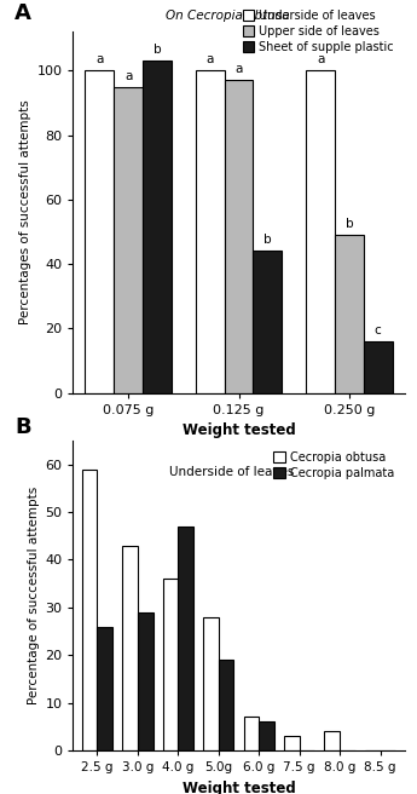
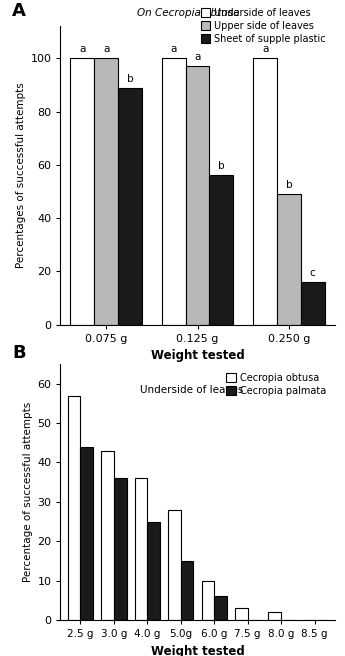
Upper side of leaves/0.075 g: 95 -> 100
Sheet of supple plastic/0.075 g: 103 -> 89
Sheet of supple plastic/0.125 g: 44 -> 56
Cecropia obtusa/2.5 g: 59 -> 57
Cecropia palmata/2.5 g: 26 -> 44
Cecropia palmata/3.0 g: 29 -> 36
Cecropia palmata/4.0 g: 47 -> 25
Cecropia palmata/5.0g: 19 -> 15
Cecropia obtusa/6.0 g: 7 -> 10
Cecropia obtusa/8.0 g: 4 -> 2
